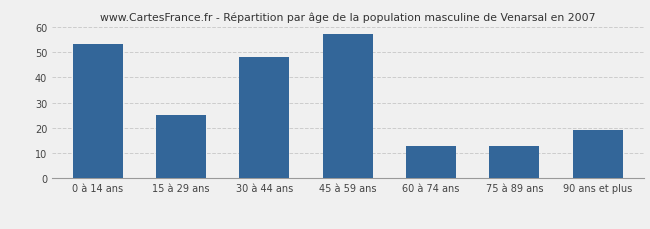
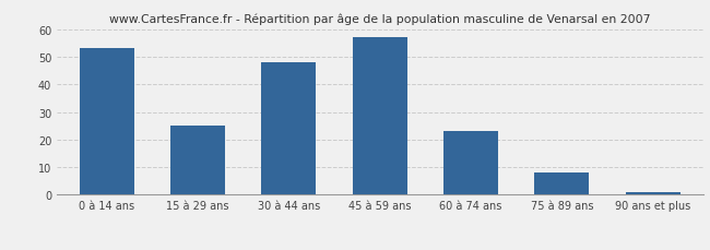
60 à 74 ans: 13 -> 23
75 à 89 ans: 13 -> 8
90 ans et plus: 19 -> 1
